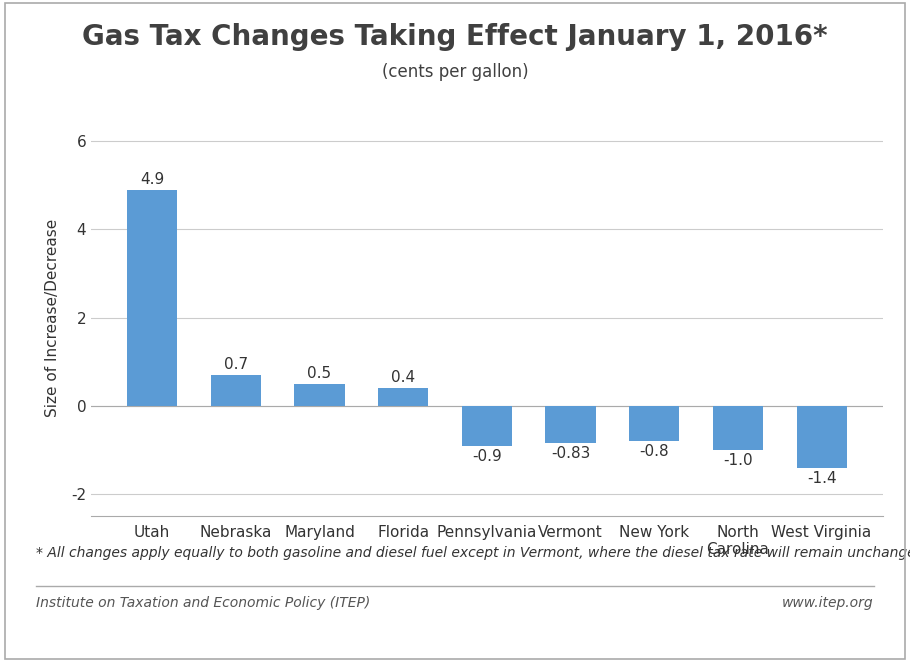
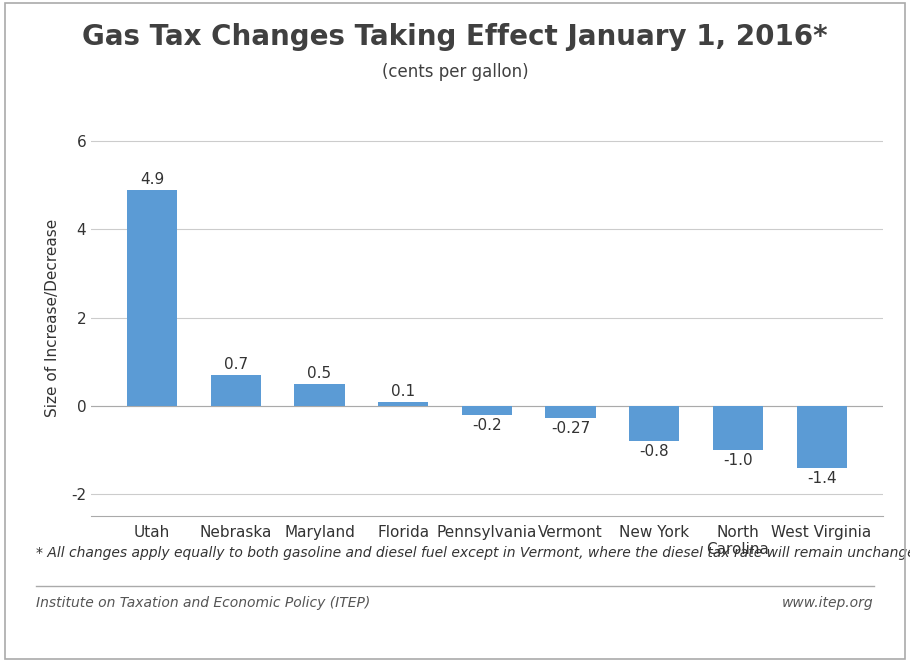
Florida: 0.4 -> 0.1
Pennsylvania: -0.9 -> -0.2
Vermont: -0.83 -> -0.27
